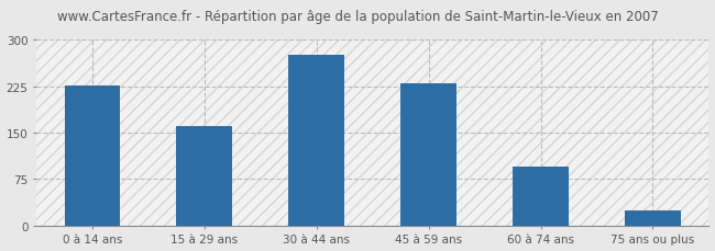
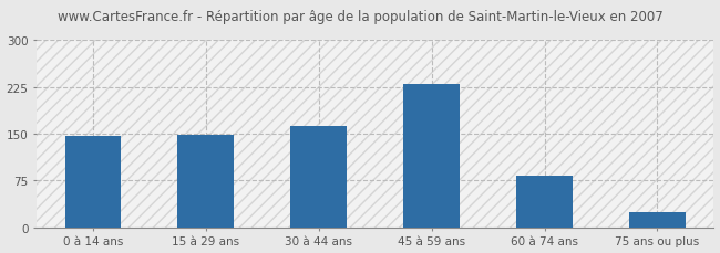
0 à 14 ans: 226 -> 147
15 à 29 ans: 160 -> 149
30 à 44 ans: 276 -> 163
60 à 74 ans: 96 -> 82
